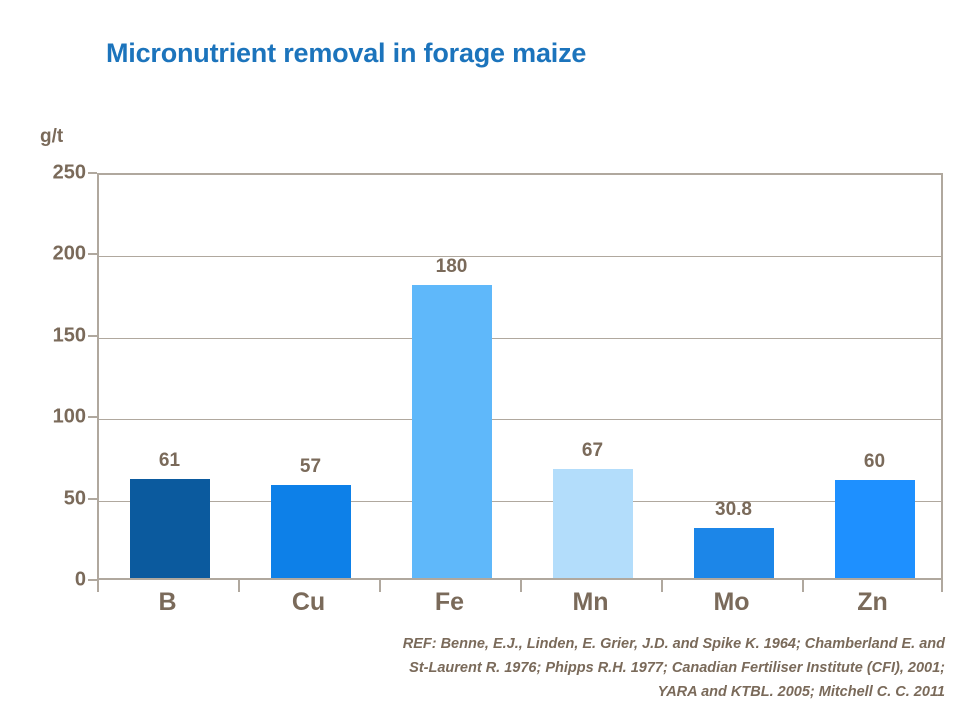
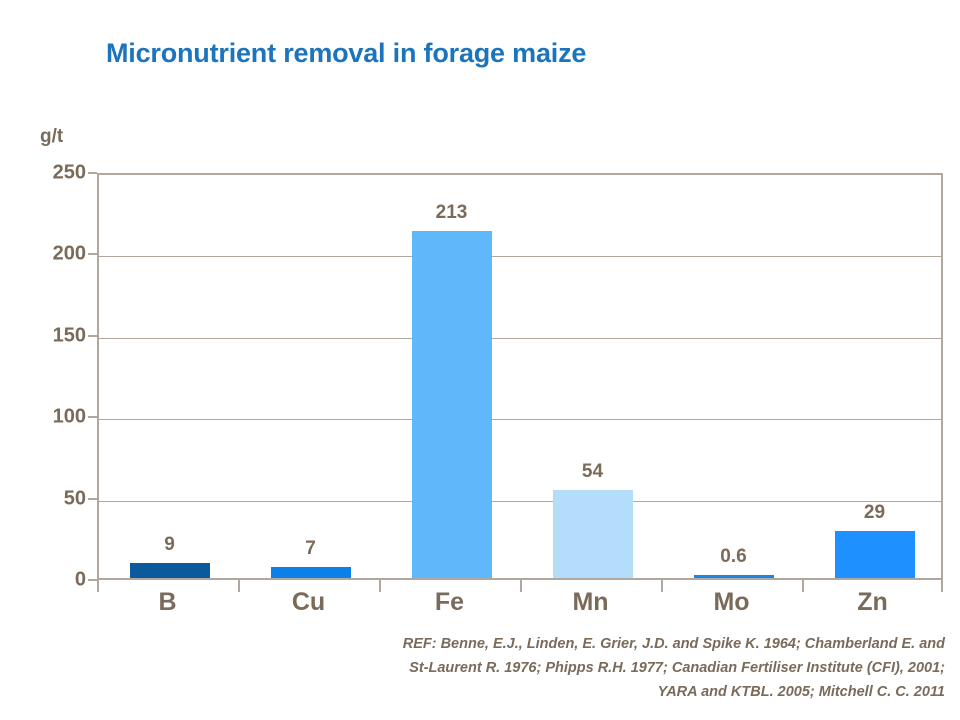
B: 61 -> 9
Cu: 57 -> 7
Fe: 180 -> 213
Mn: 67 -> 54
Mo: 30.8 -> 0.6
Zn: 60 -> 29
